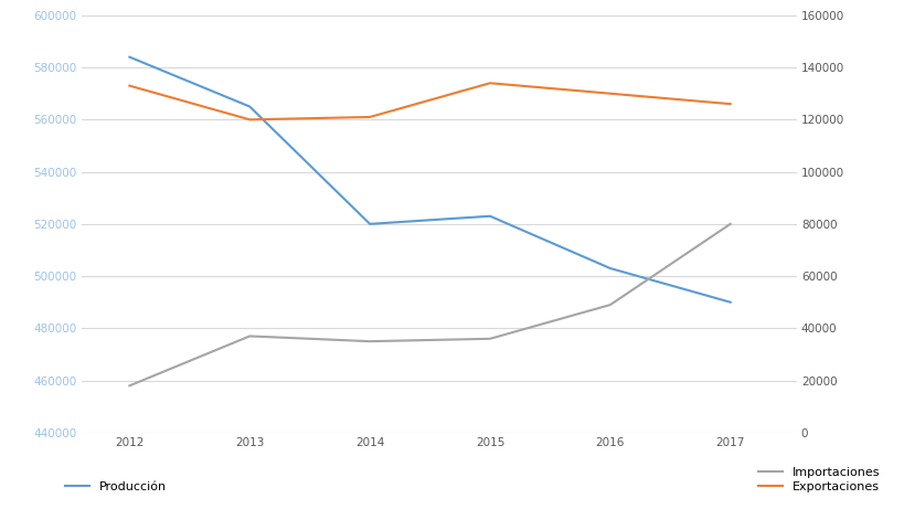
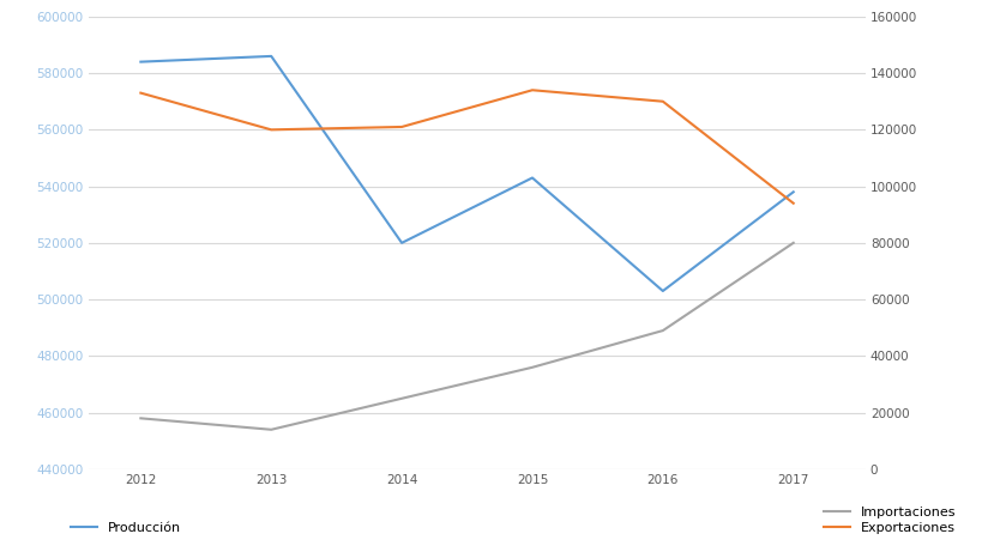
Producción/2013: 565000 -> 586000
Importaciones/2013: 37000 -> 14000
Importaciones/2014: 35000 -> 25000
Producción/2015: 523000 -> 543000
Producción/2017: 490000 -> 538000
Exportaciones/2017: 126000 -> 94000
